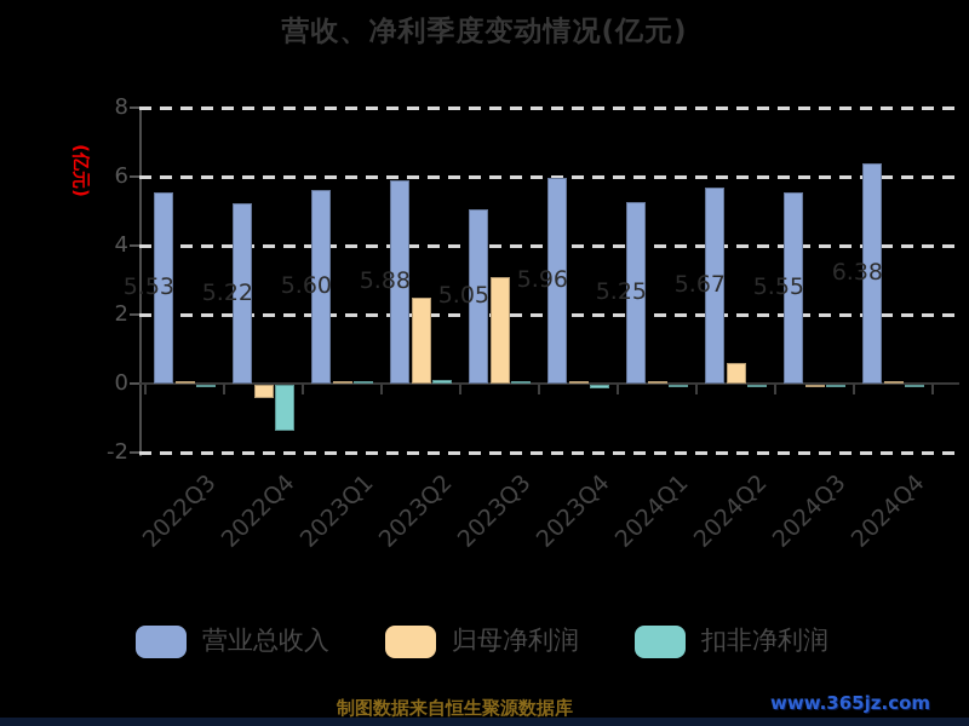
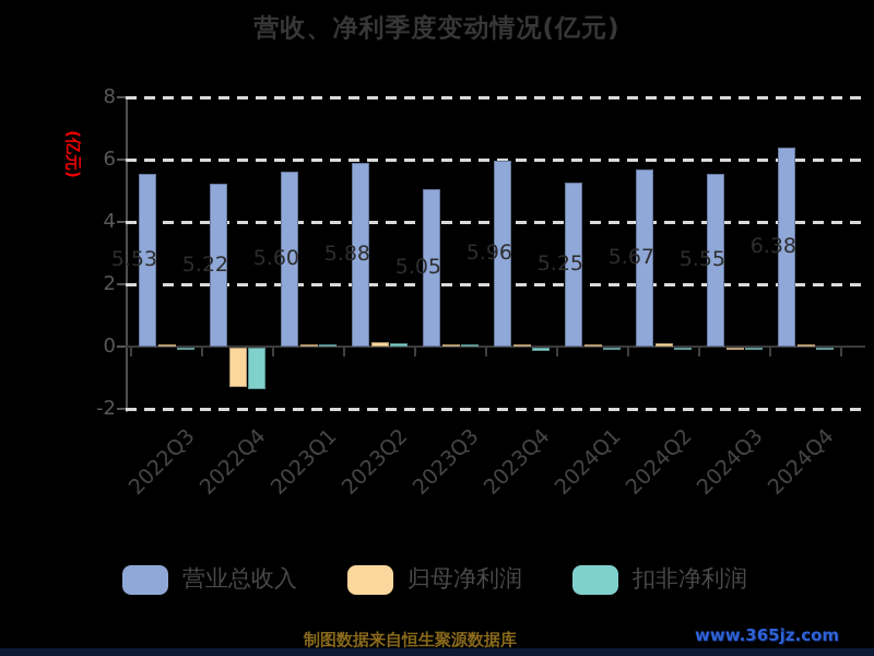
归母净利润/2022Q4: -0.4 -> -1.2
归母净利润/2023Q2: 2.5 -> 0.1
归母净利润/2023Q3: 3.1 -> 0.1
归母净利润/2024Q2: 0.6 -> 0.1
